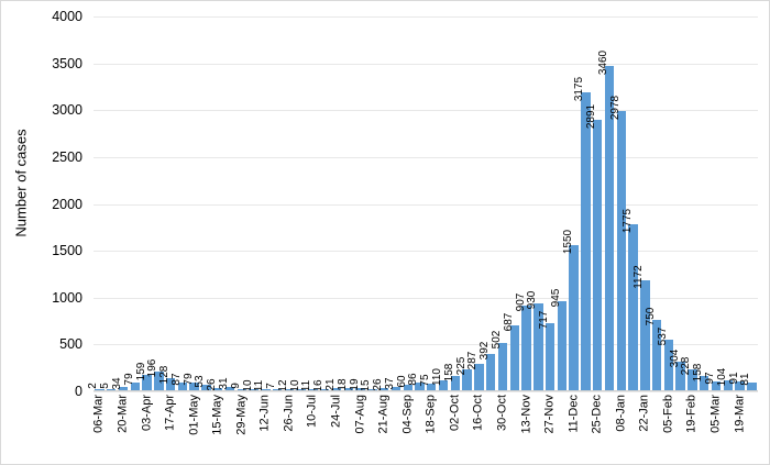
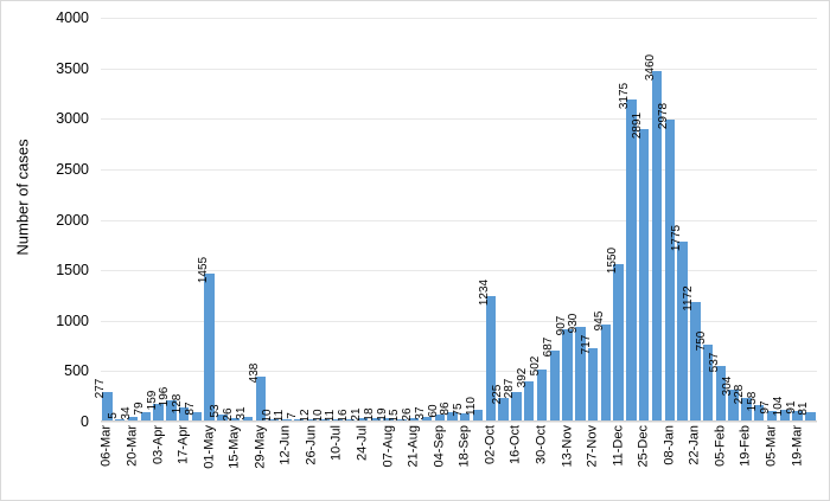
06-Mar: 2 -> 277
01-May: 79 -> 1455
29-May: 9 -> 438
02-Oct: 158 -> 1234
